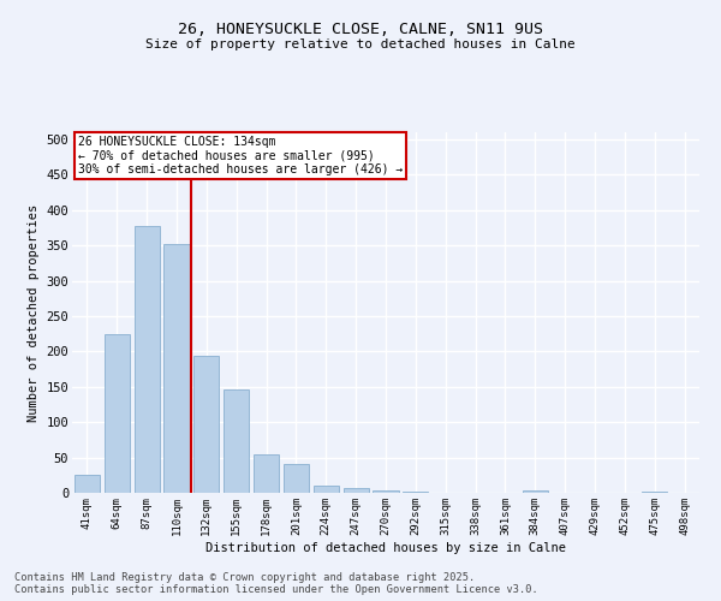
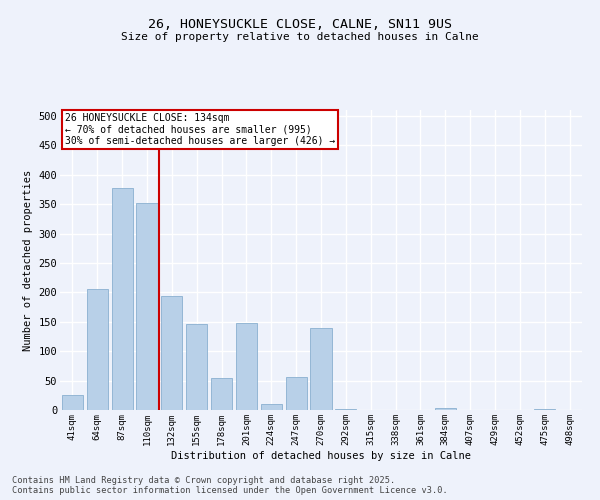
64sqm: 225 -> 206
201sqm: 40 -> 148
247sqm: 7 -> 56
270sqm: 4 -> 140
